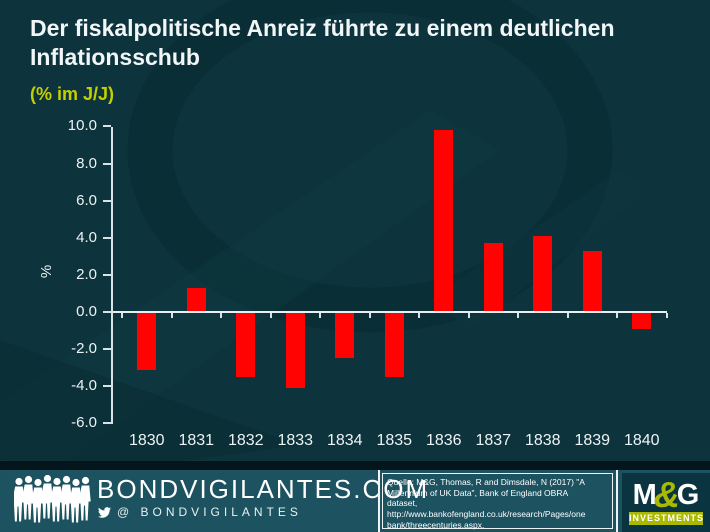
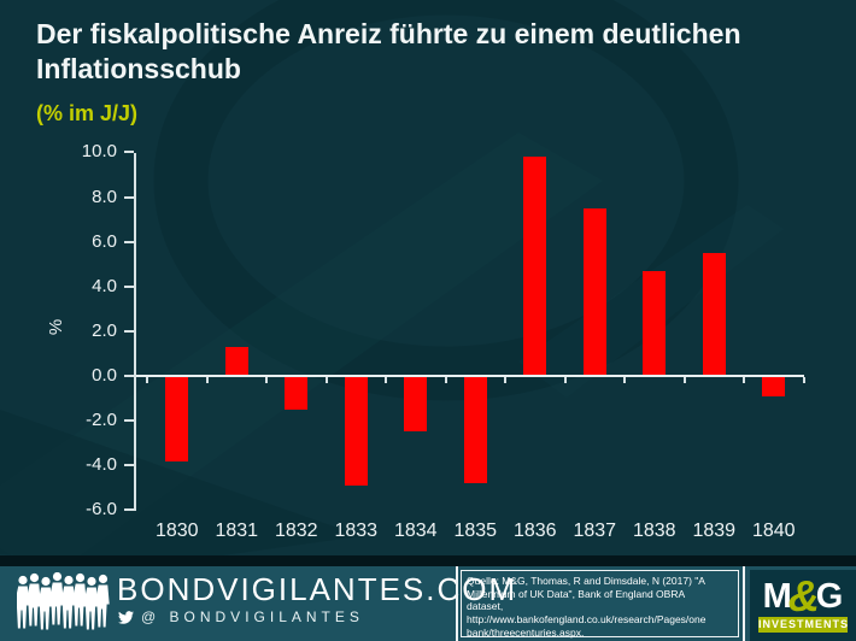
1830: -3.1 -> -3.8
1832: -3.5 -> -1.5
1833: -4.1 -> -4.9
1835: -3.5 -> -4.8
1837: 3.7 -> 7.5
1838: 4.1 -> 4.7
1839: 3.3 -> 5.5
